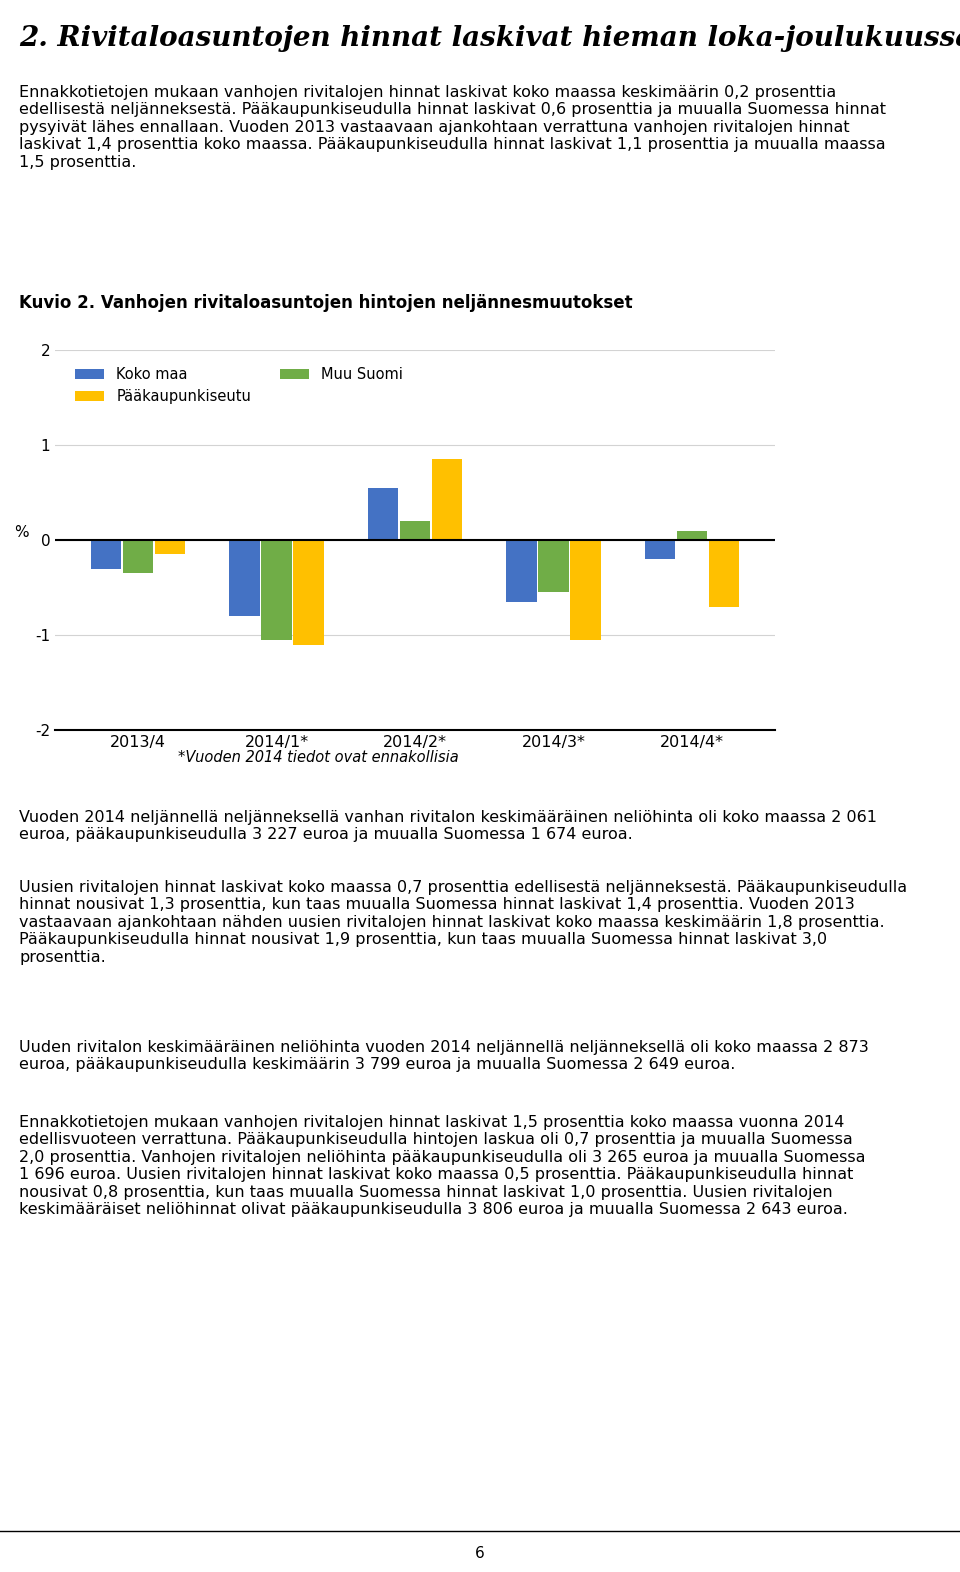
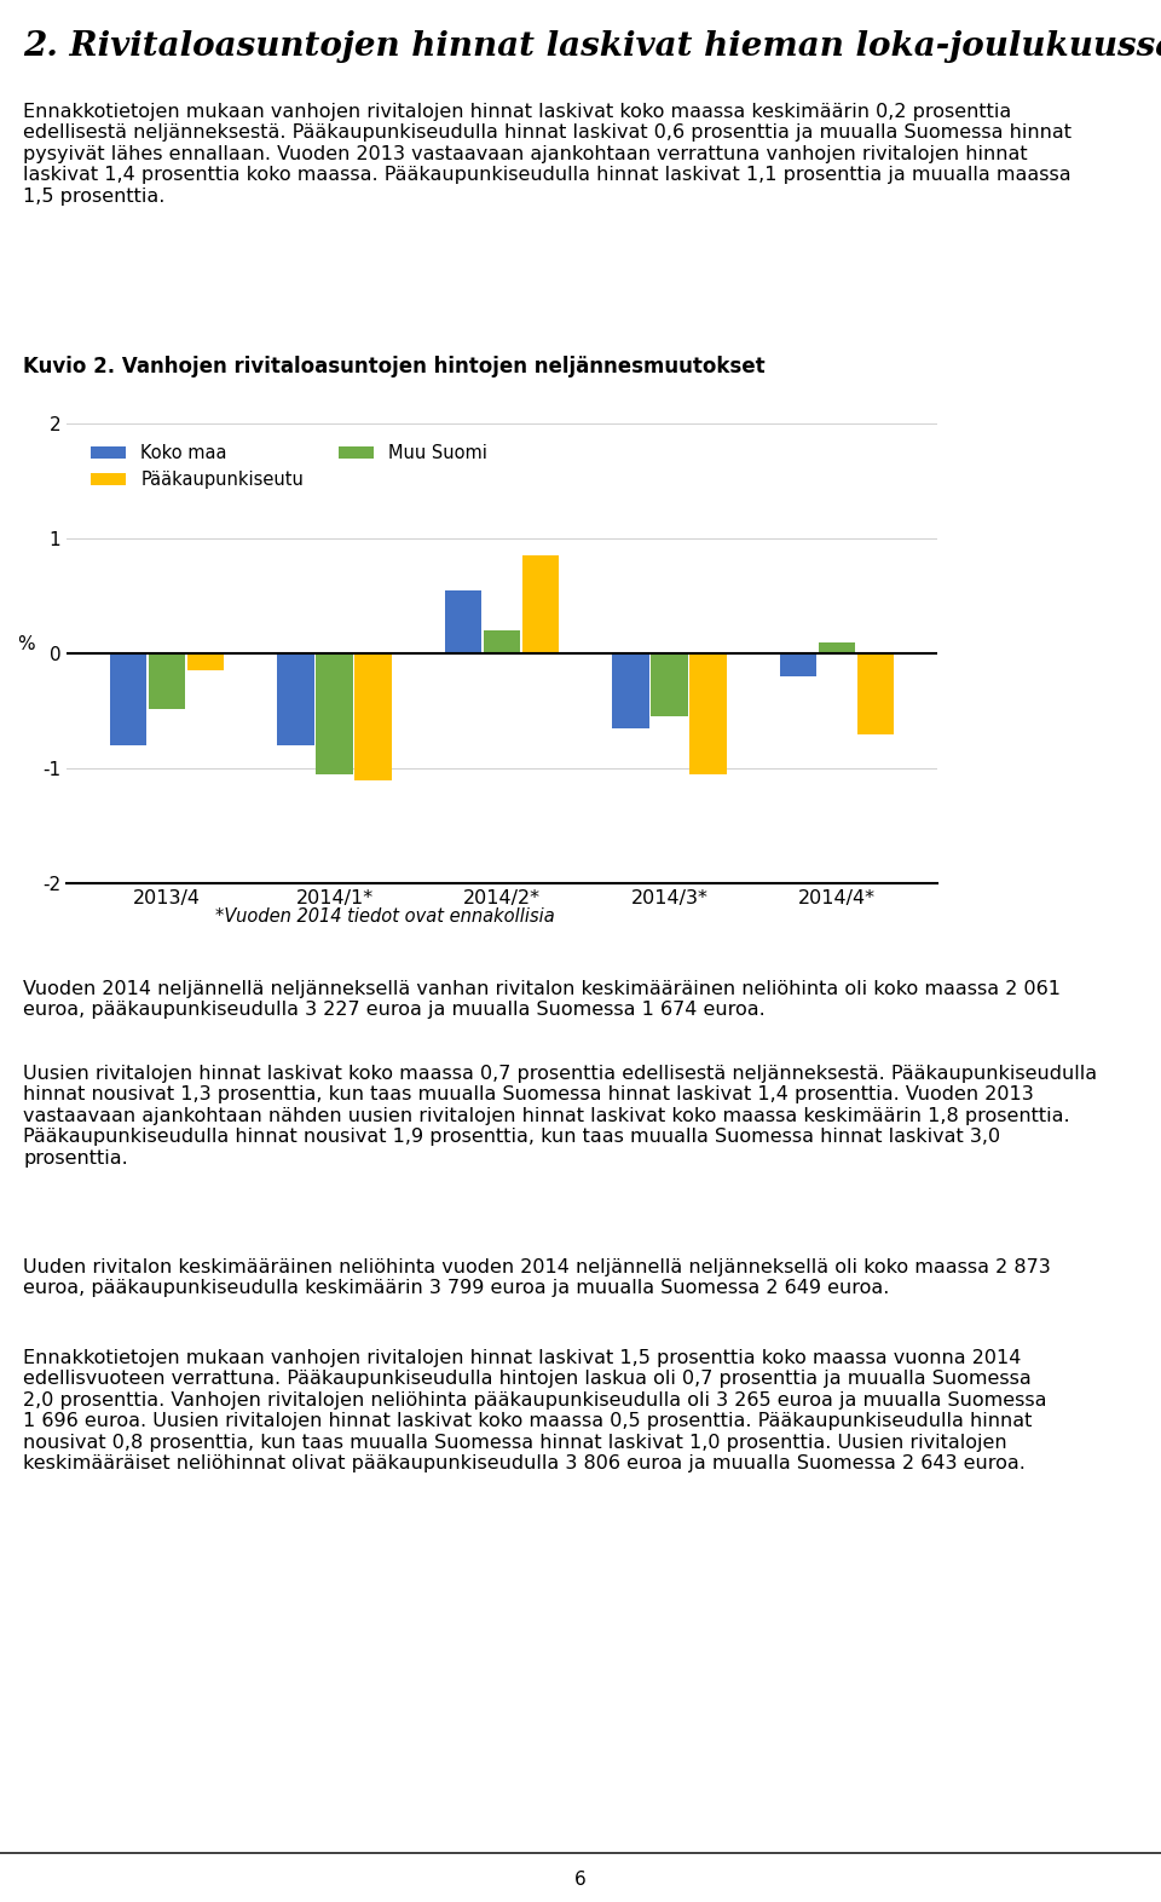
Koko maa/2013/4: -0.30 -> -0.80
Muu Suomi/2013/4: -0.35 -> -0.48
